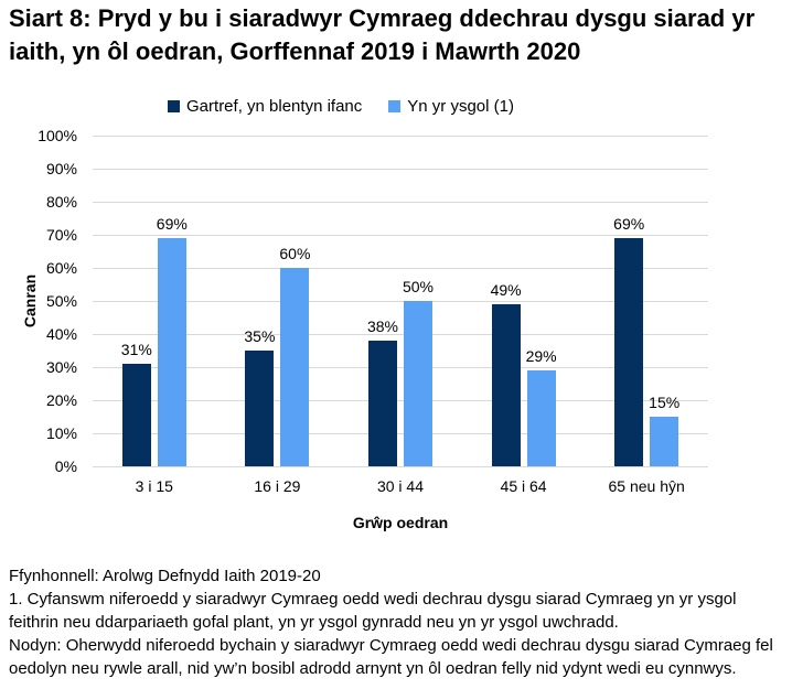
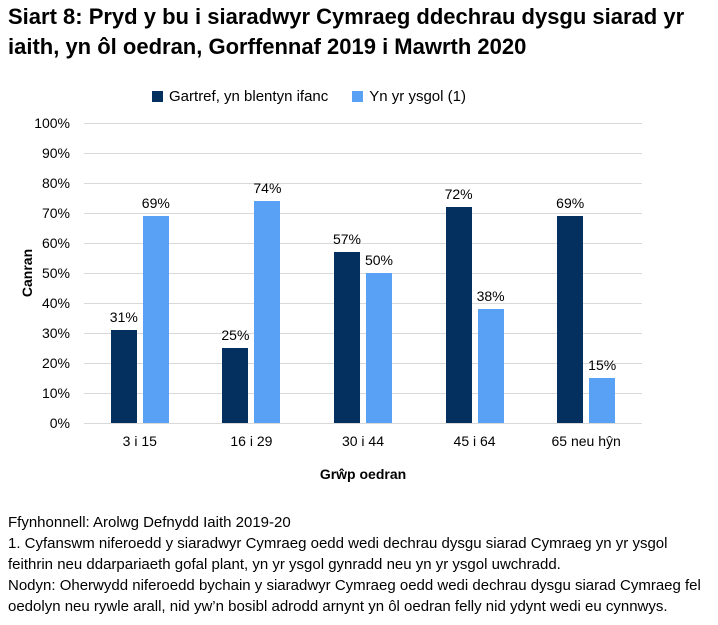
Gartref, yn blentyn ifanc/16 i 29: 35% -> 25%
Yn yr ysgol (1)/16 i 29: 60% -> 74%
Gartref, yn blentyn ifanc/30 i 44: 38% -> 57%
Gartref, yn blentyn ifanc/45 i 64: 49% -> 72%
Yn yr ysgol (1)/45 i 64: 29% -> 38%
